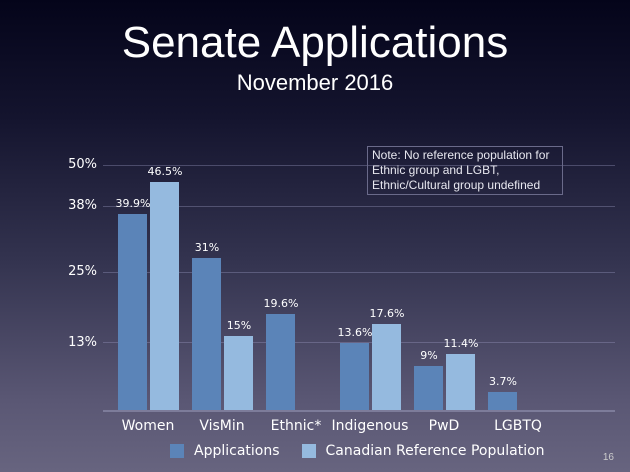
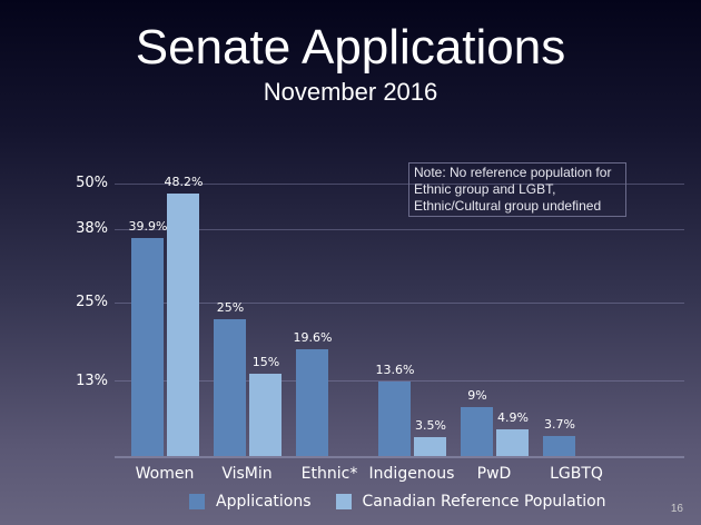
Canadian Reference Population/Women: 46.5% -> 48.2%
Applications/VisMin: 31% -> 25%
Canadian Reference Population/Indigenous: 17.6% -> 3.5%
Canadian Reference Population/PwD: 11.4% -> 4.9%
